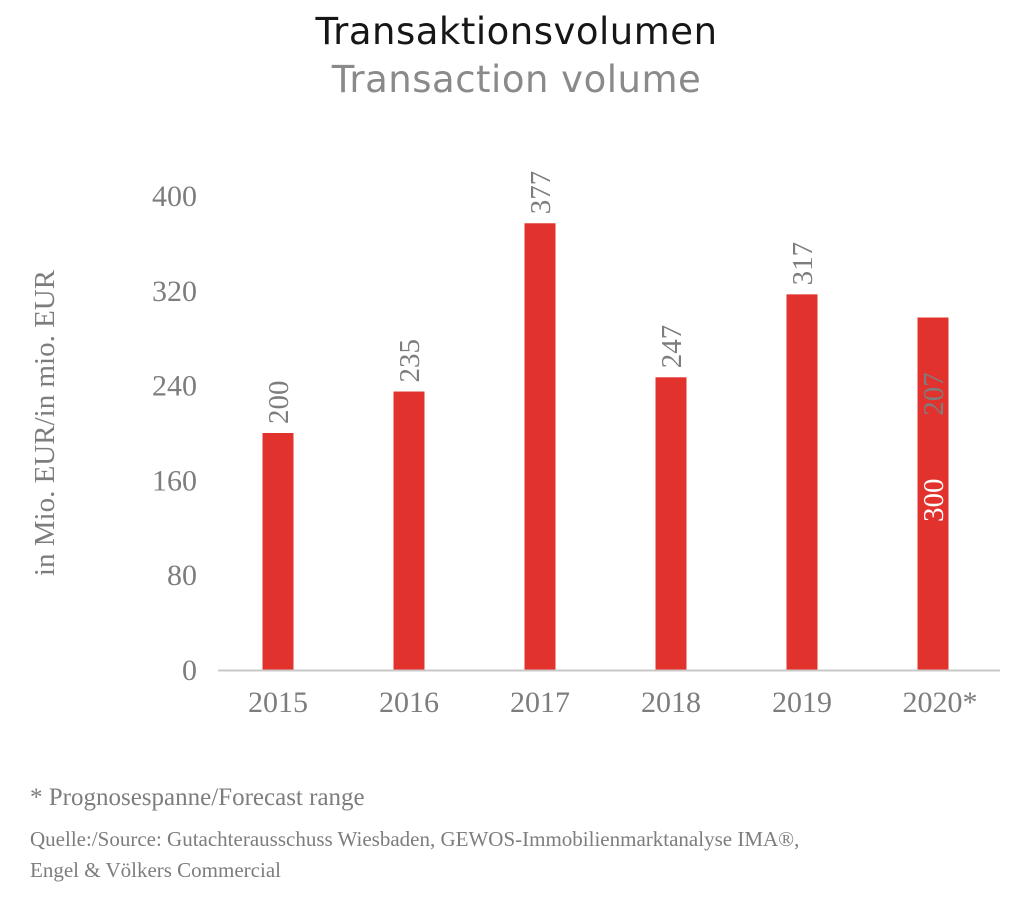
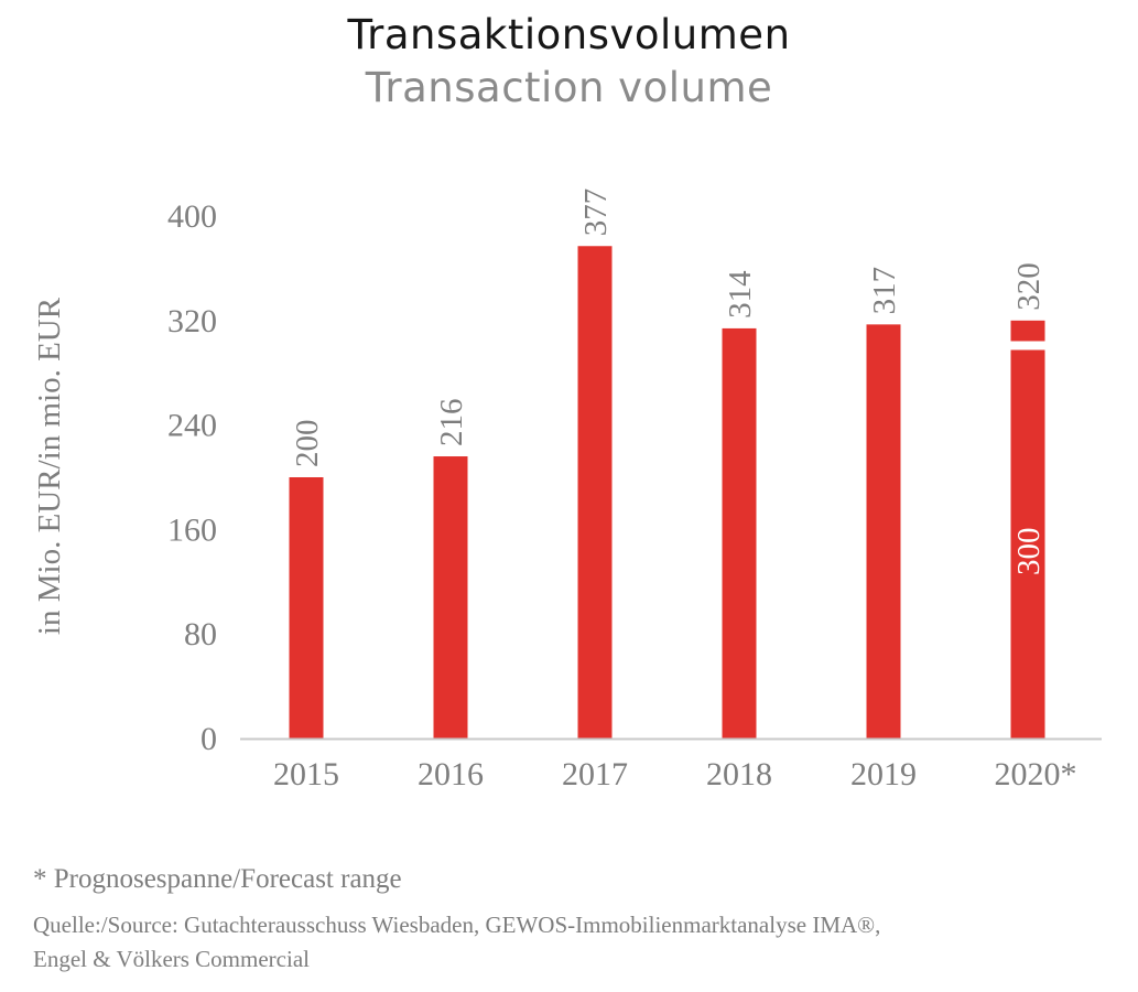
2016: 235 -> 216
2018: 247 -> 314
2020*: 207 -> 320
